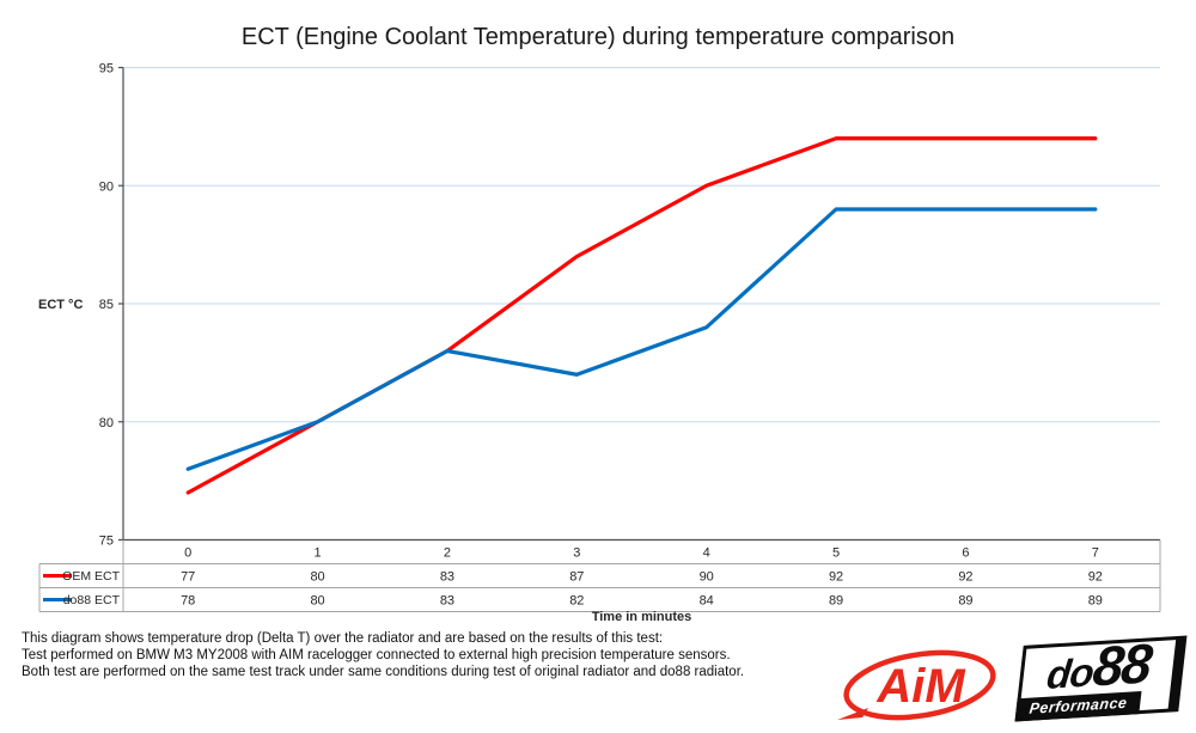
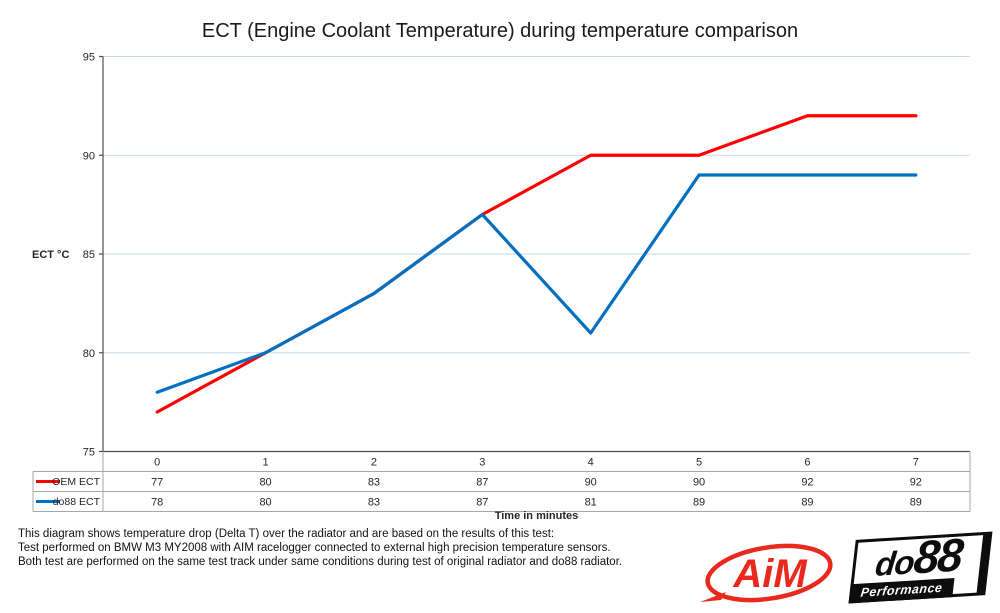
do88 ECT/3: 82 -> 87
do88 ECT/4: 84 -> 81
OEM ECT/5: 92 -> 90
